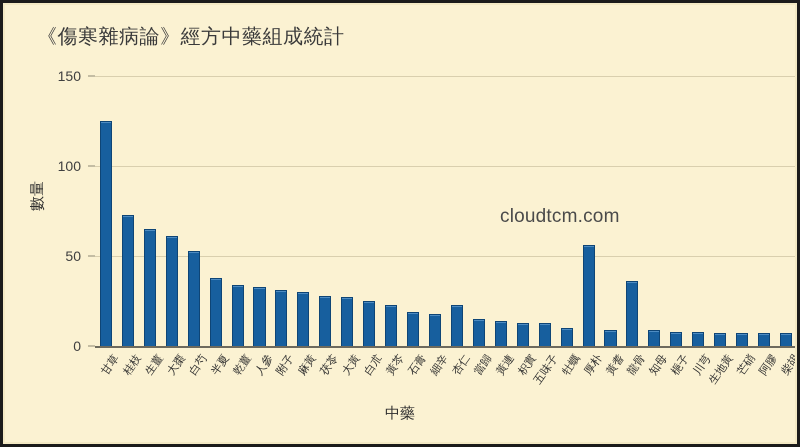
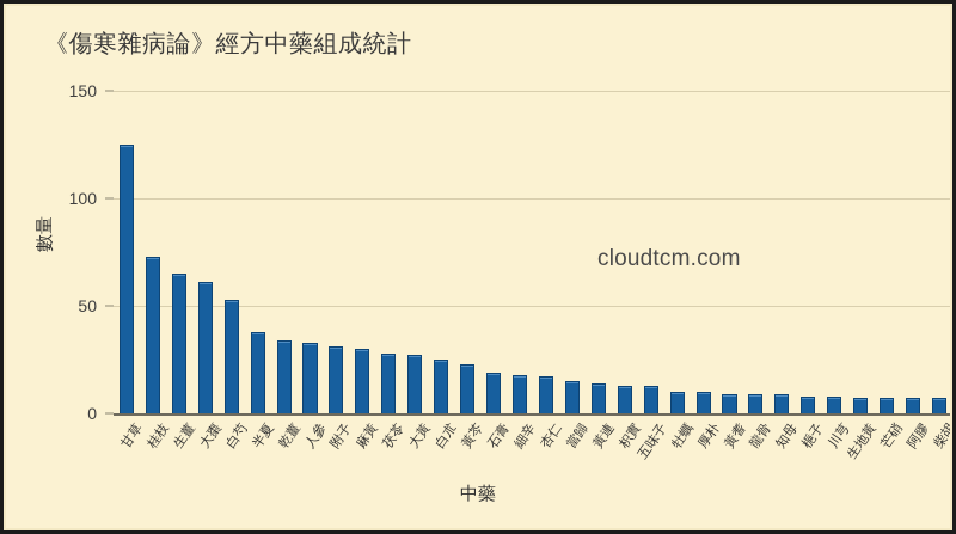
杏仁: 23 -> 17
厚朴: 56 -> 10
龍骨: 36 -> 9
